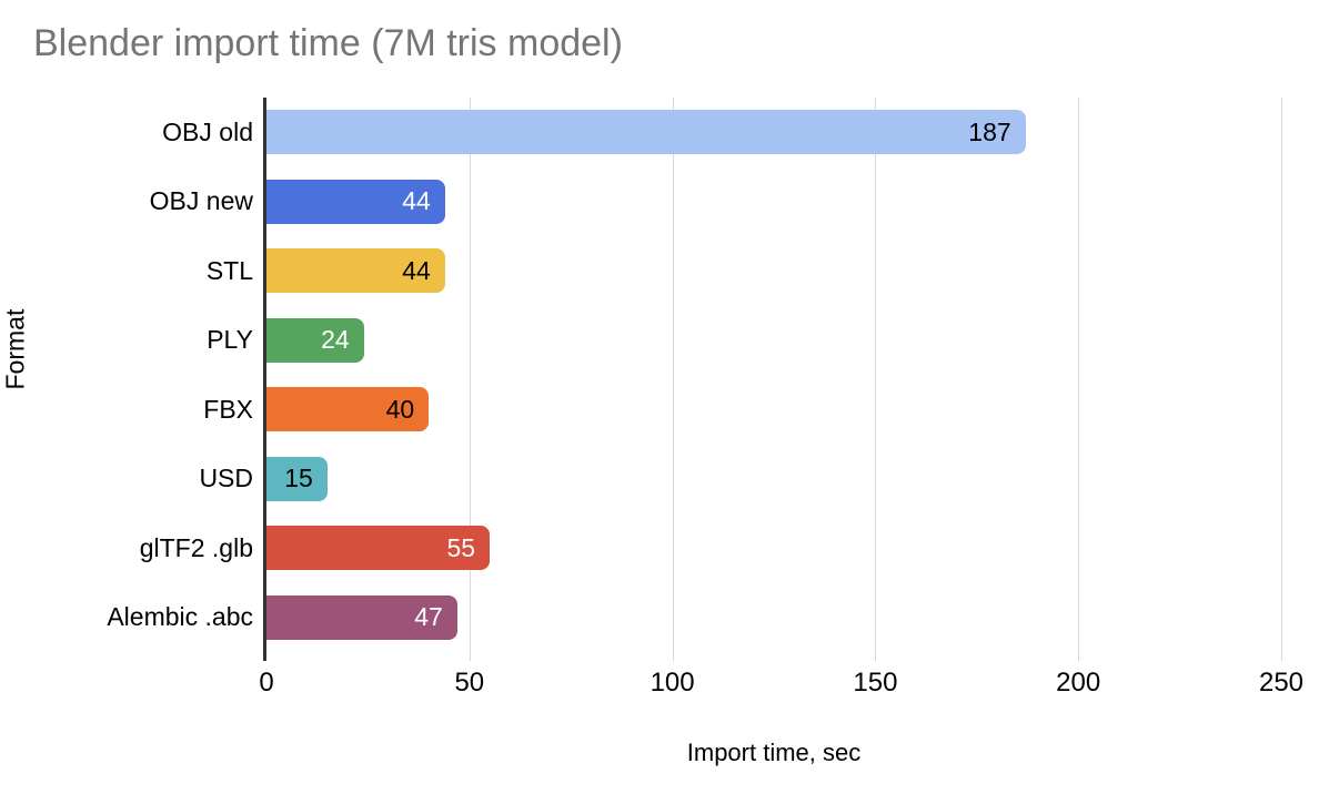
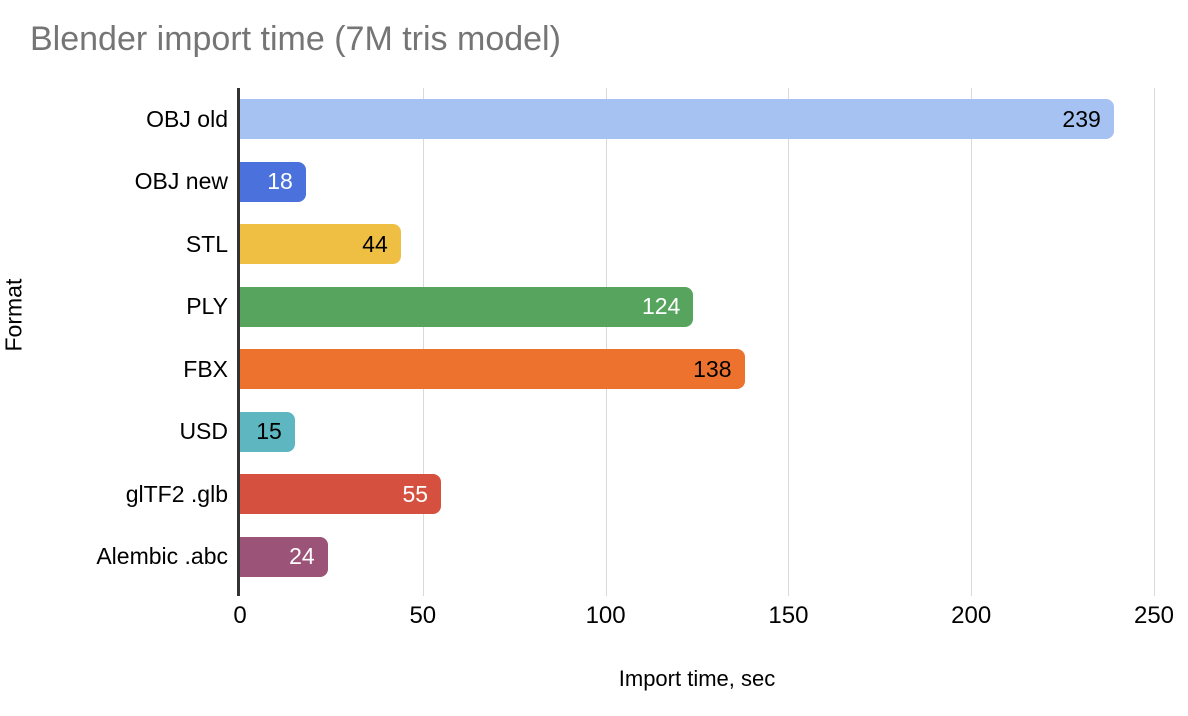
OBJ old: 187 -> 239
OBJ new: 44 -> 18
PLY: 24 -> 124
FBX: 40 -> 138
Alembic .abc: 47 -> 24
